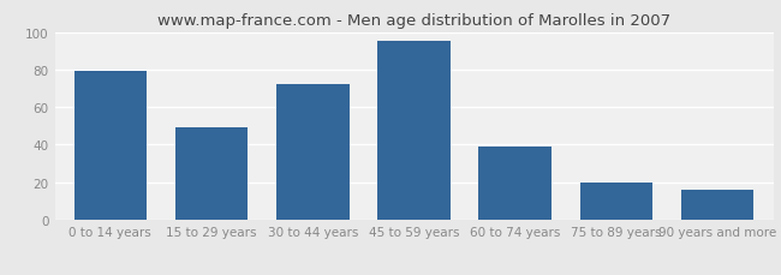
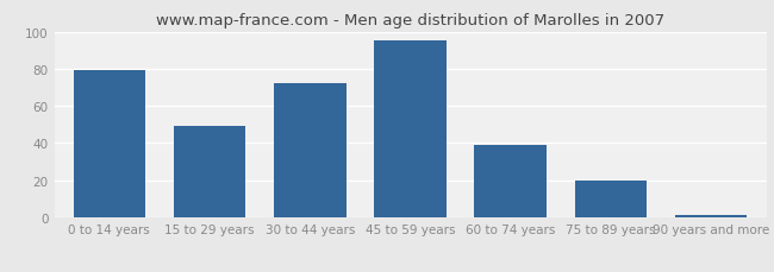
90 years and more: 16 -> 1
